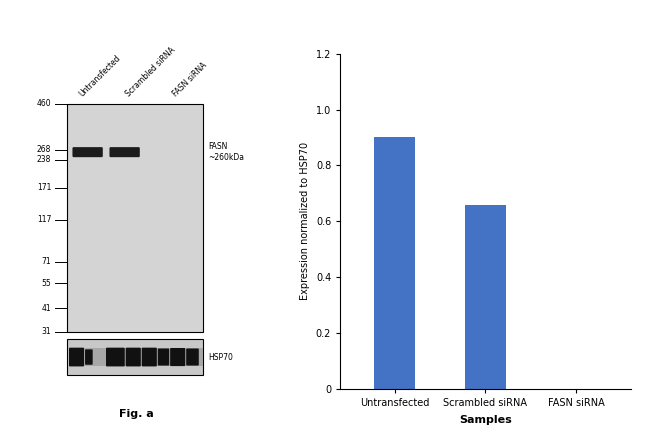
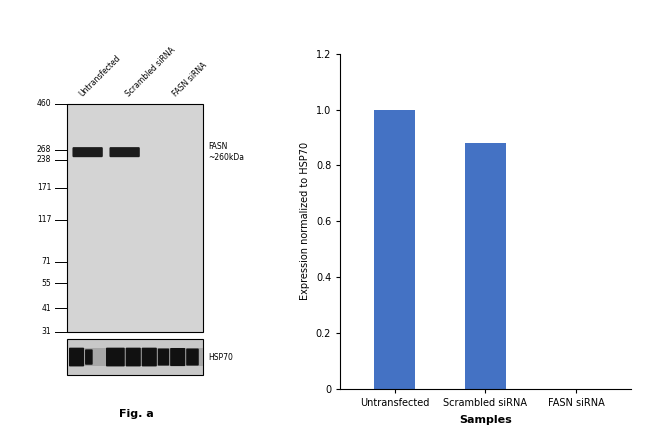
Untransfected: 0.90 -> 1.00
Scrambled siRNA: 0.66 -> 0.88
